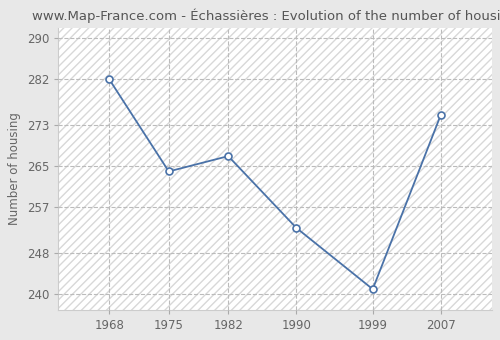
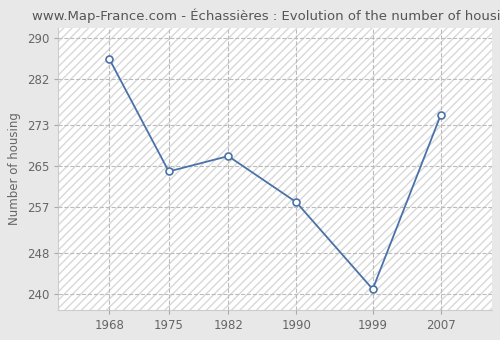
1968: 282 -> 286
1990: 253 -> 258
